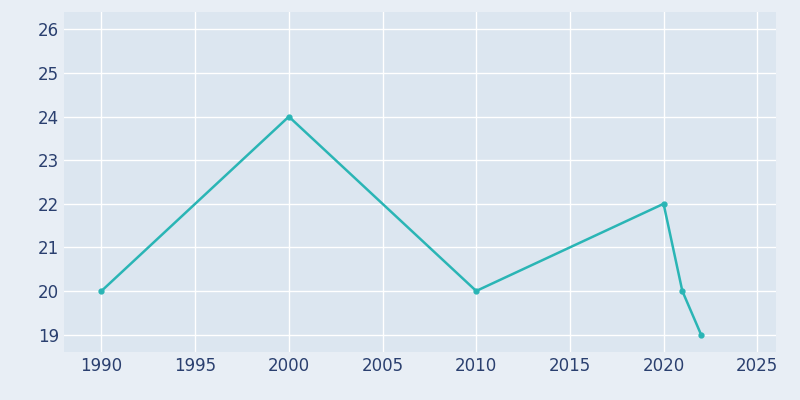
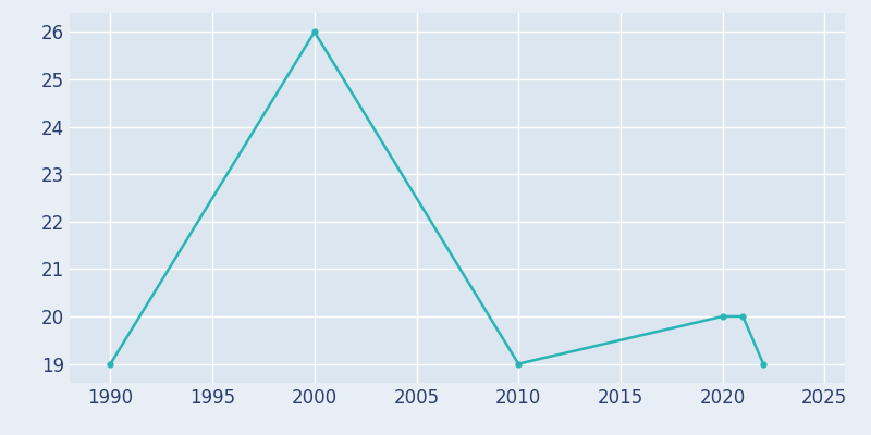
1990: 20 -> 19
2000: 24 -> 26
2010: 20 -> 19
2020: 22 -> 20
